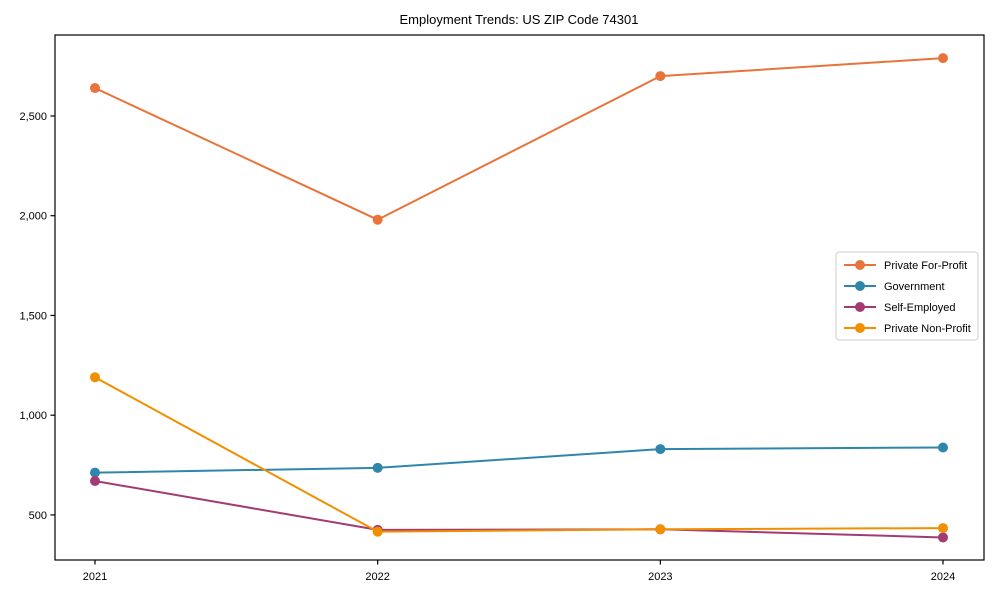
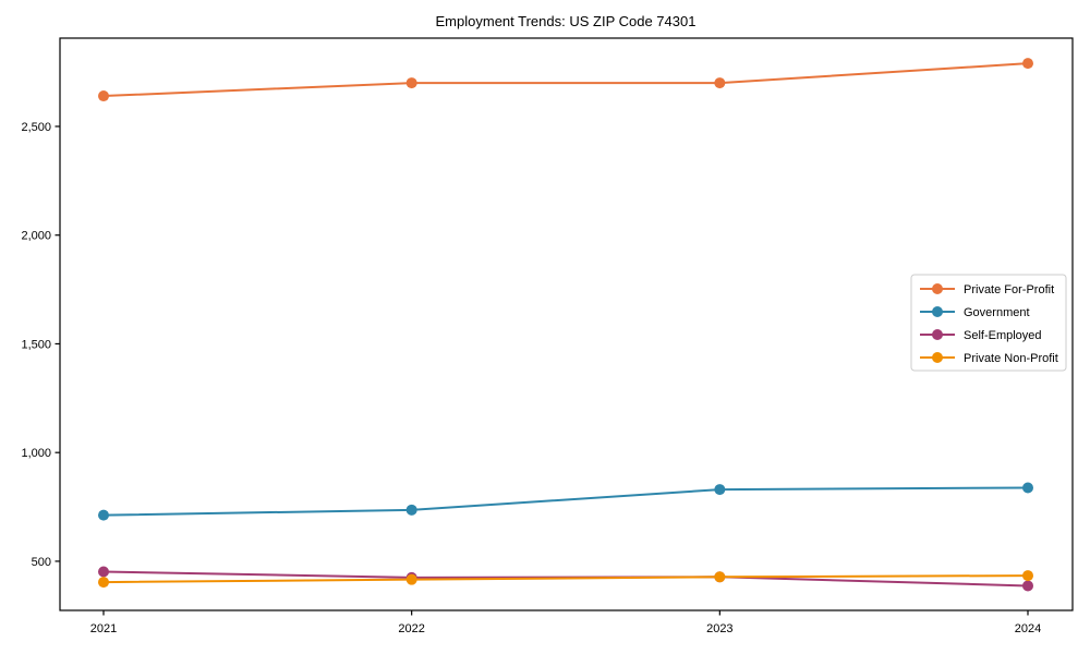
Self-Employed/2021: 670 -> 450
Private Non-Profit/2021: 1190 -> 400
Private For-Profit/2022: 1980 -> 2700
